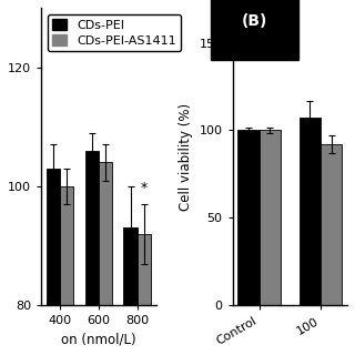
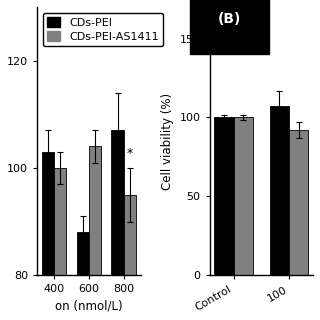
CDs-PEI/600: 106 -> 88
CDs-PEI/800: 93 -> 107
CDs-PEI-AS1411/800: 92 -> 95
